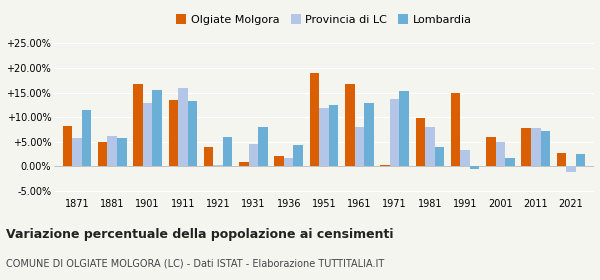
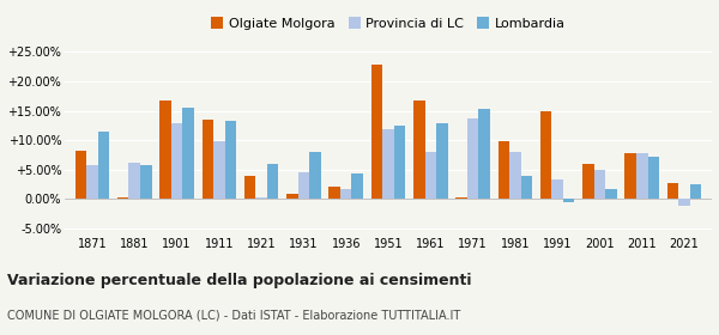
Olgiate Molgora/1881: 5.0% -> 0.3%
Provincia di LC/1911: 16.0% -> 9.8%
Olgiate Molgora/1951: 19.0% -> 22.8%
